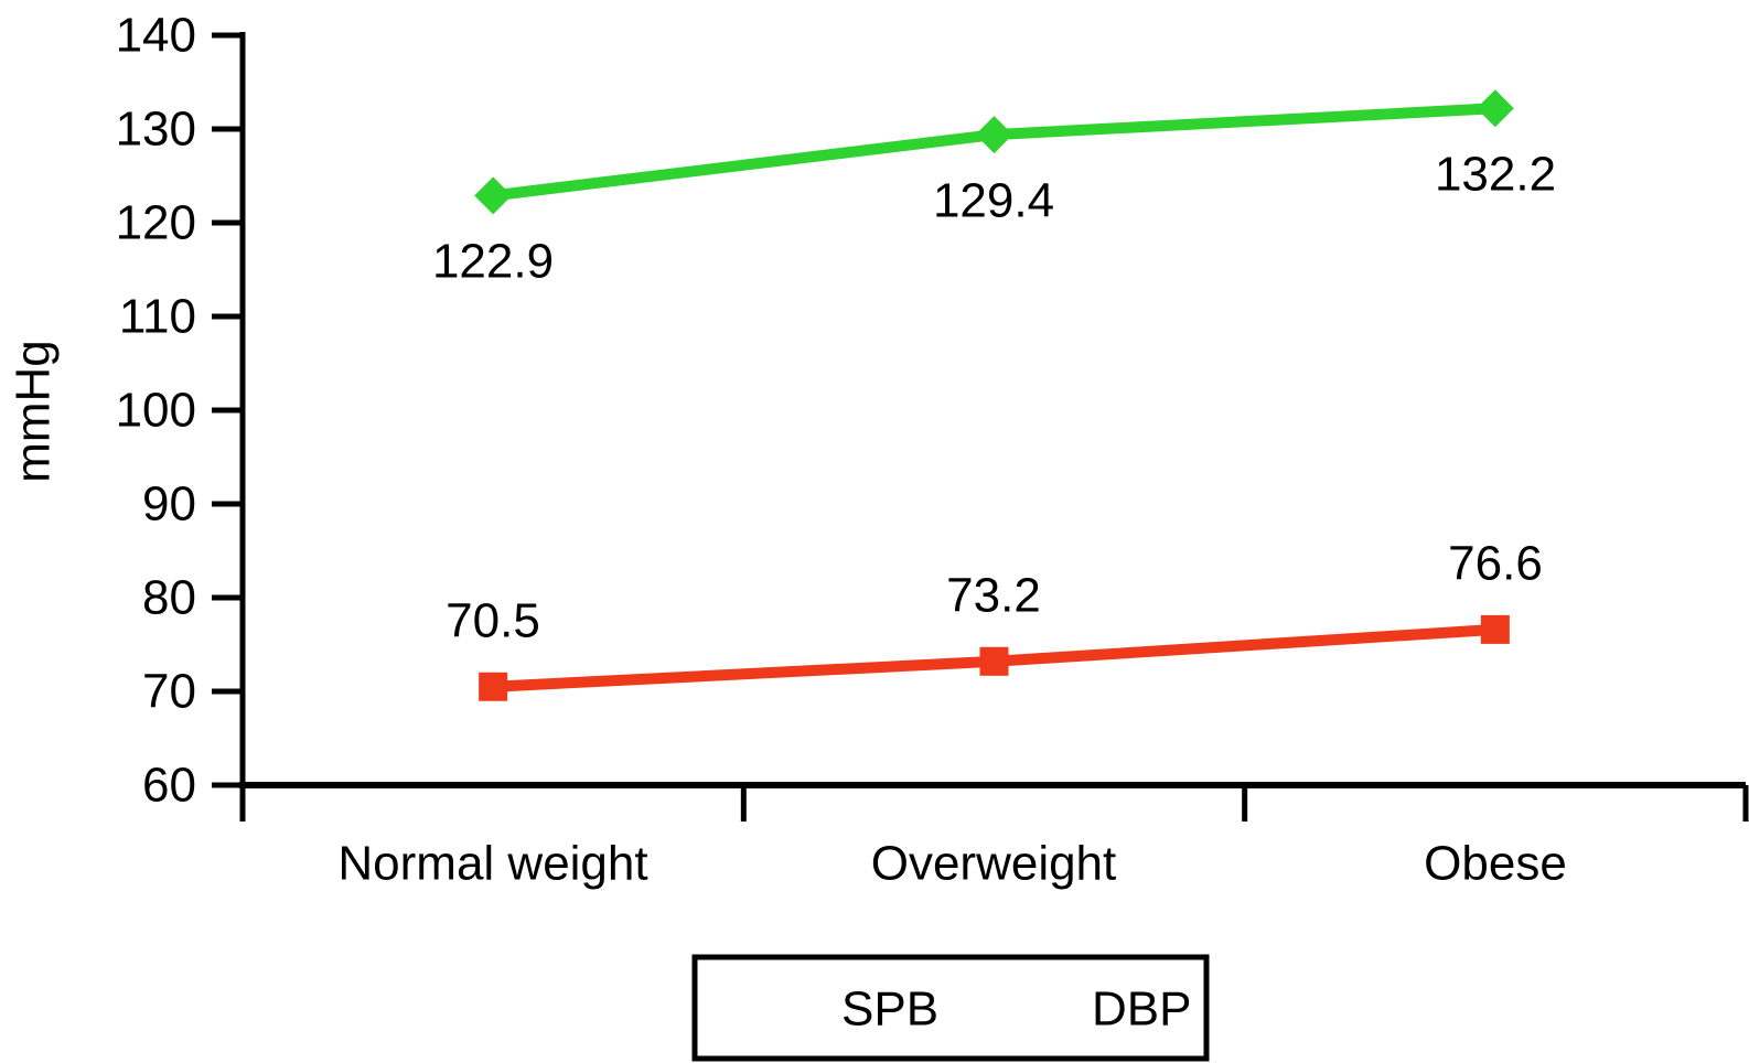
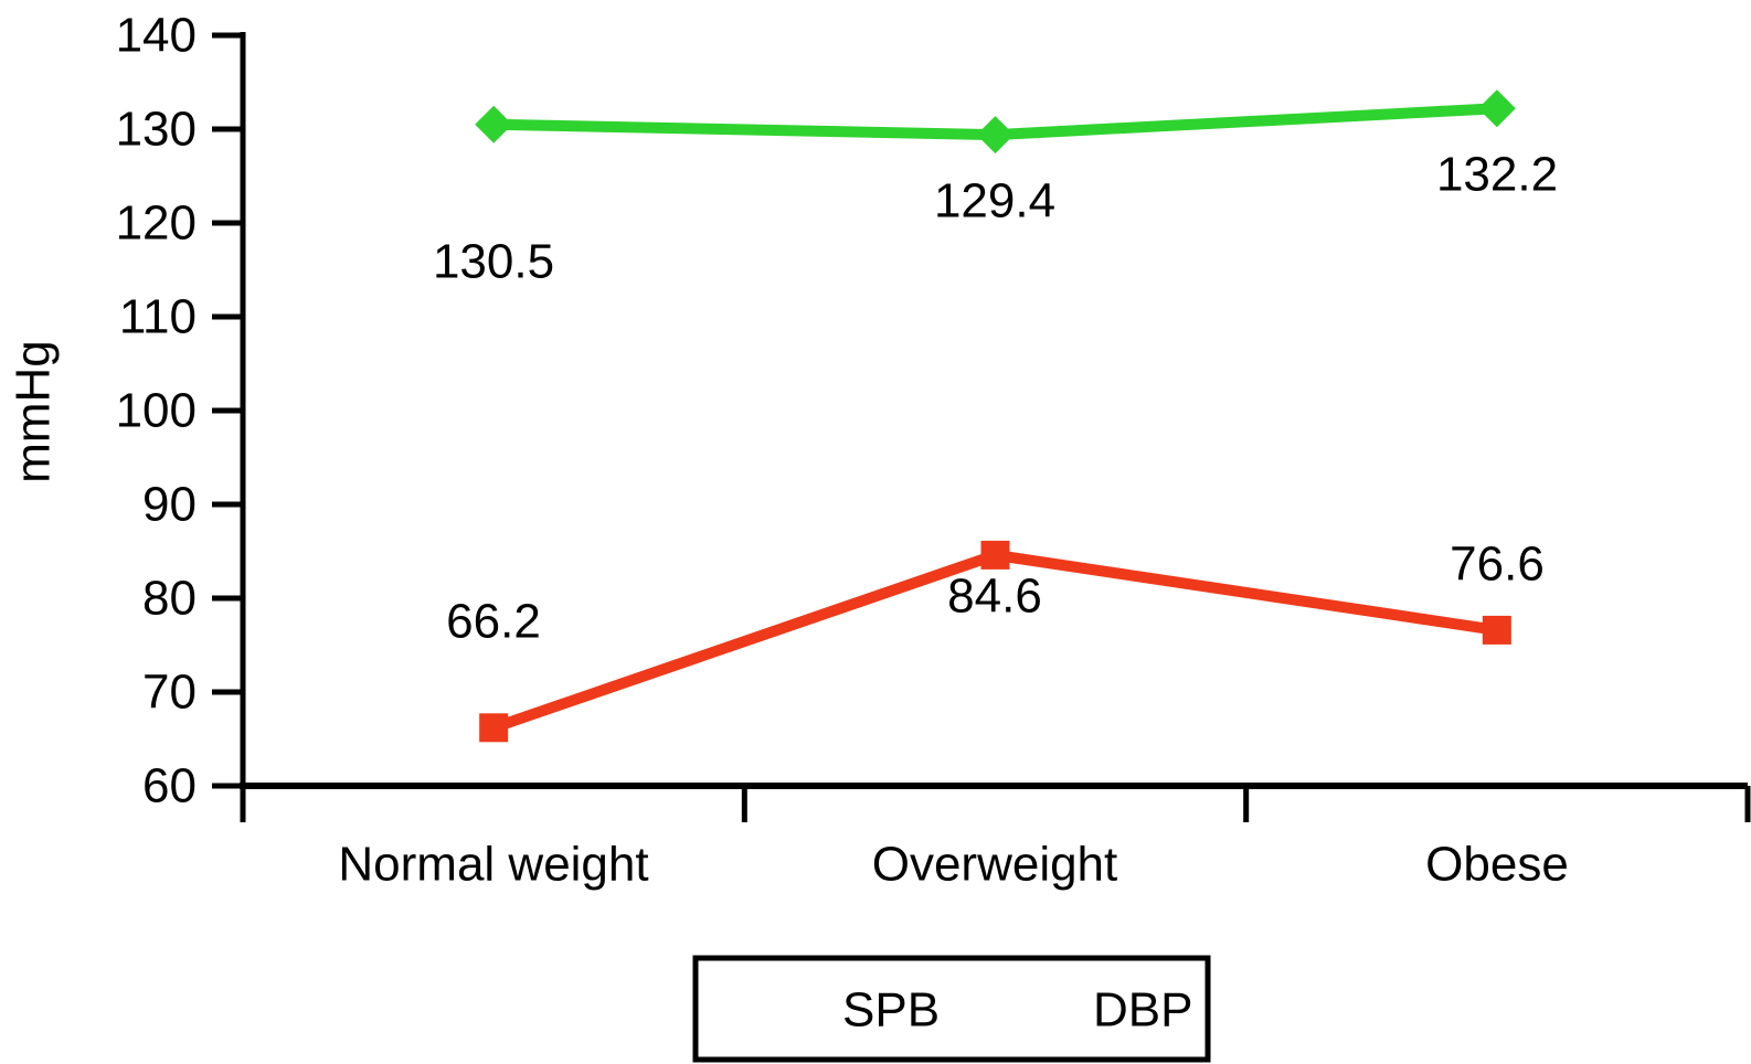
SPB/Normal weight: 122.9 -> 130.5
DBP/Normal weight: 70.5 -> 66.2
DBP/Overweight: 73.2 -> 84.6
